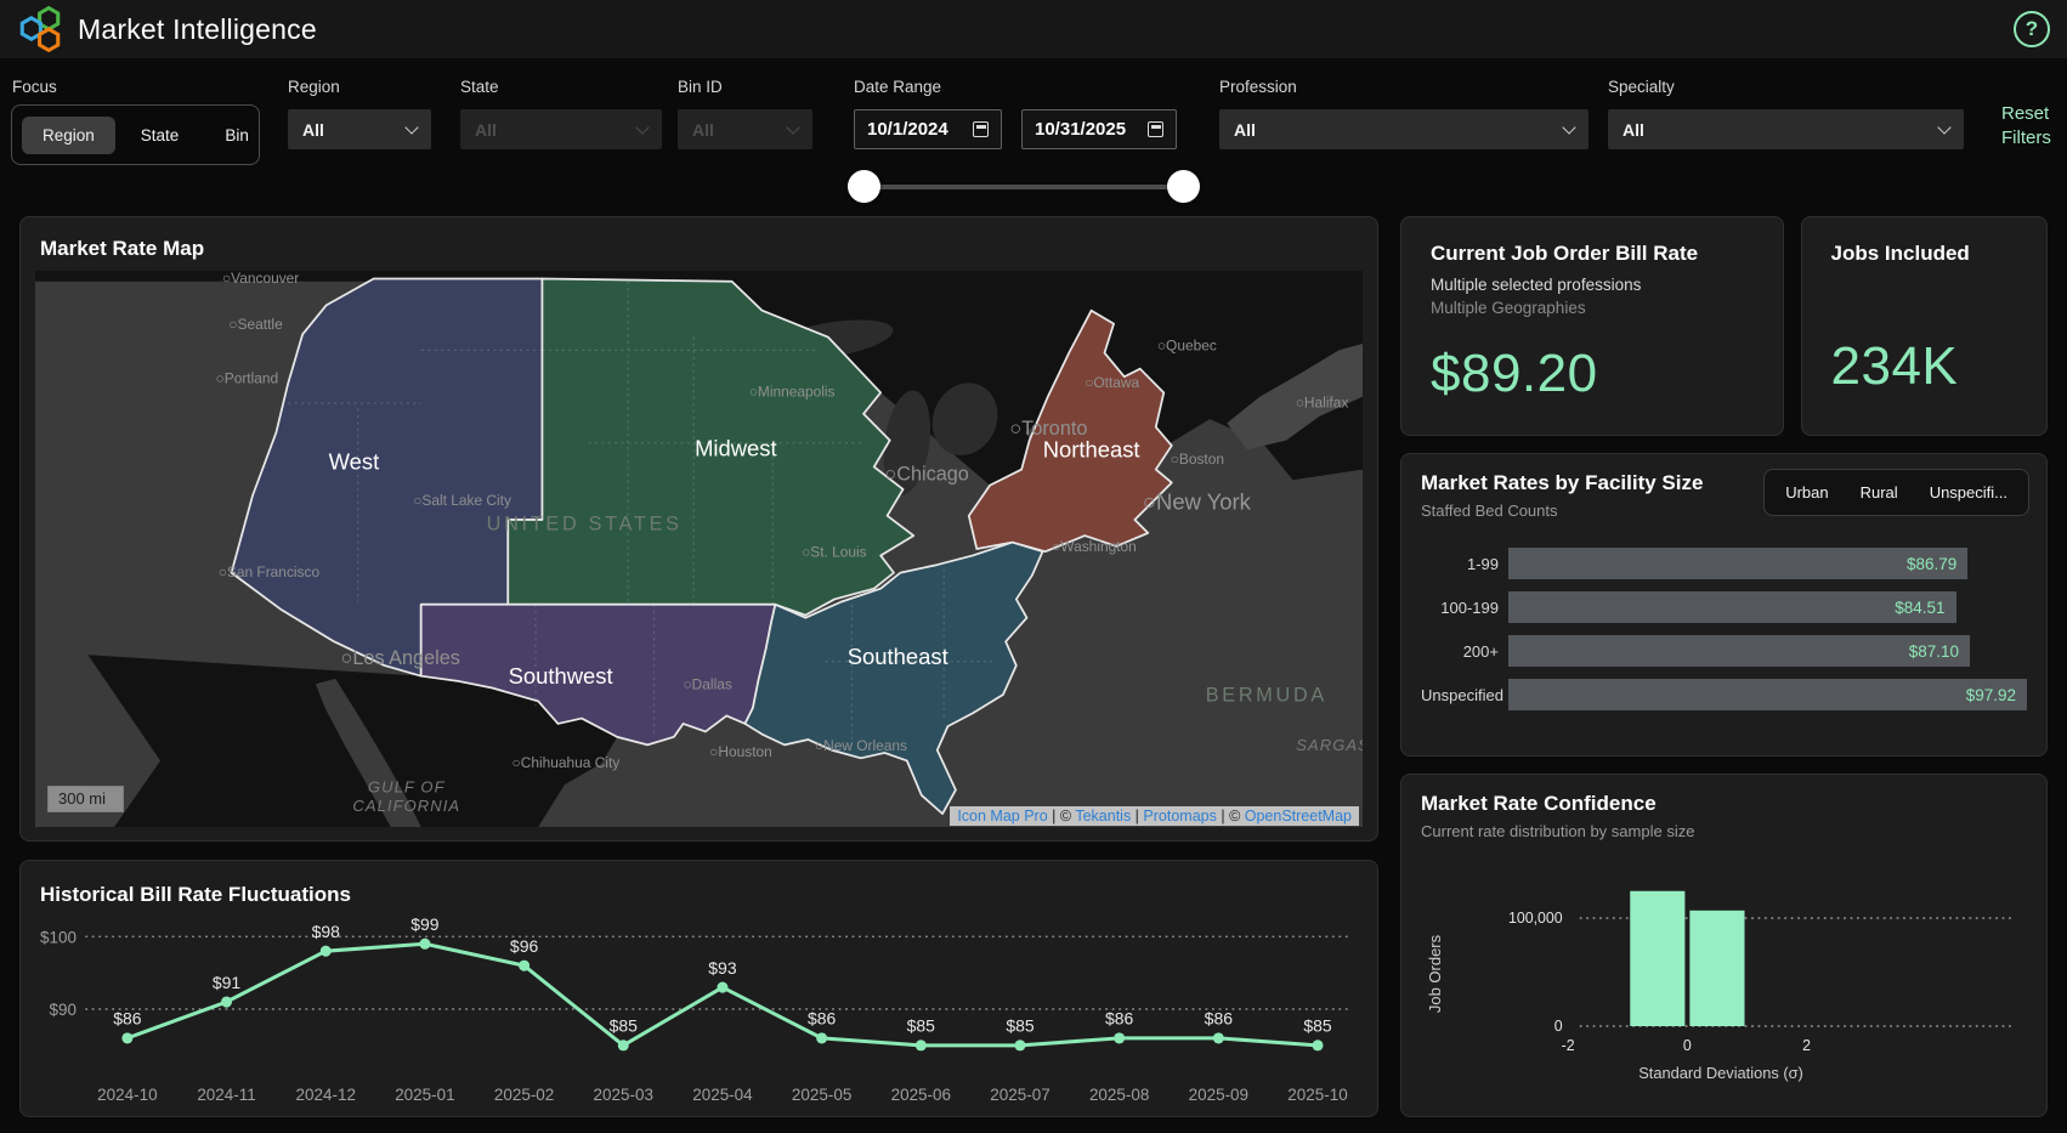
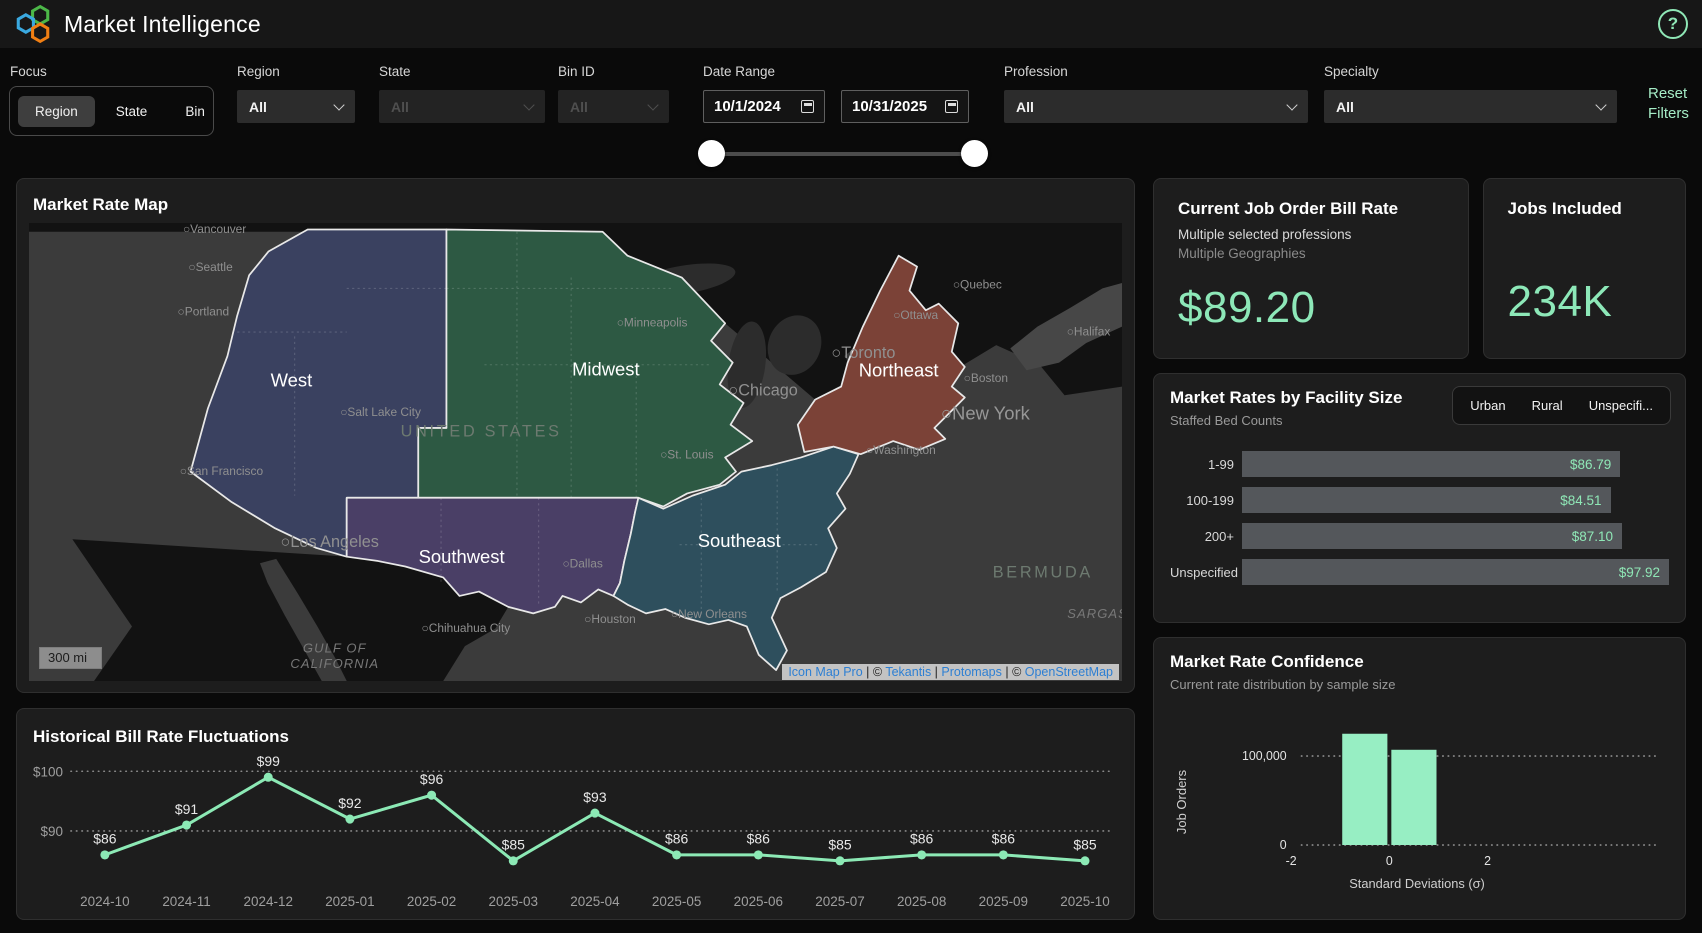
Historical Bill Rate Fluctuations/2024-12: $98 -> $99
Historical Bill Rate Fluctuations/2025-01: $99 -> $92
Historical Bill Rate Fluctuations/2025-06: $85 -> $86
